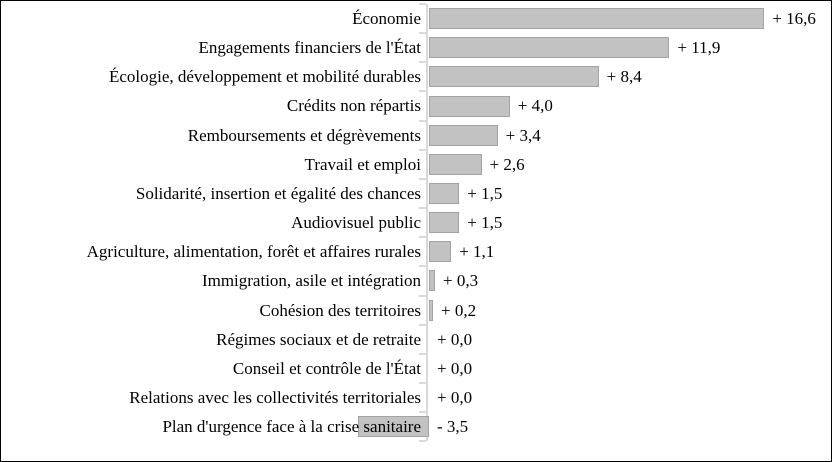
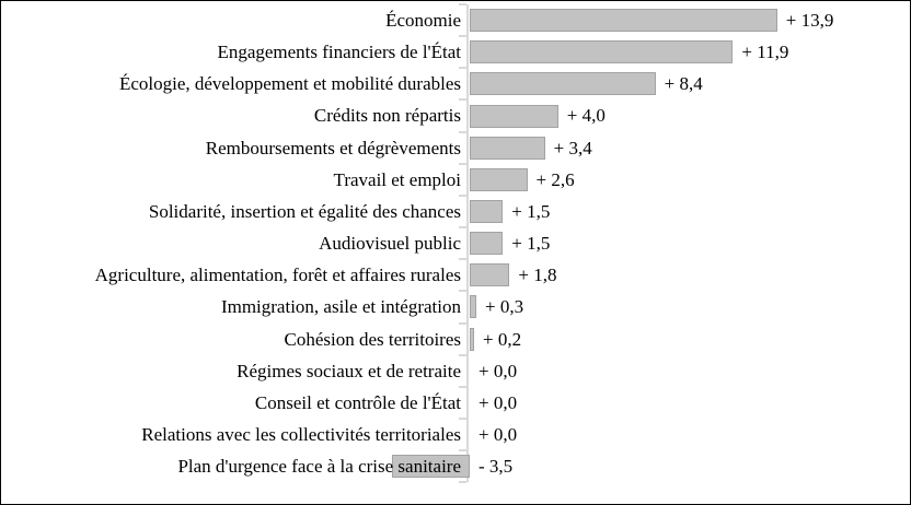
Économie: 16,6 -> 13,9
Agriculture, alimentation, forêt et affaires rurales: 1,1 -> 1,8
